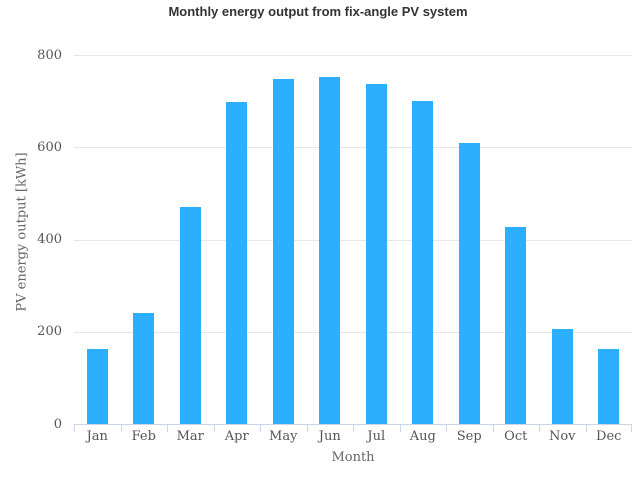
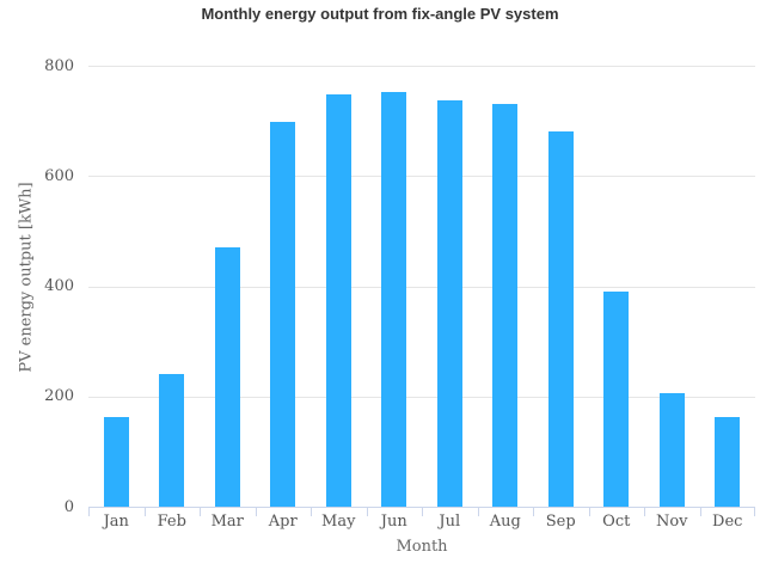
Aug: 700 -> 730
Sep: 610 -> 680
Oct: 430 -> 390
